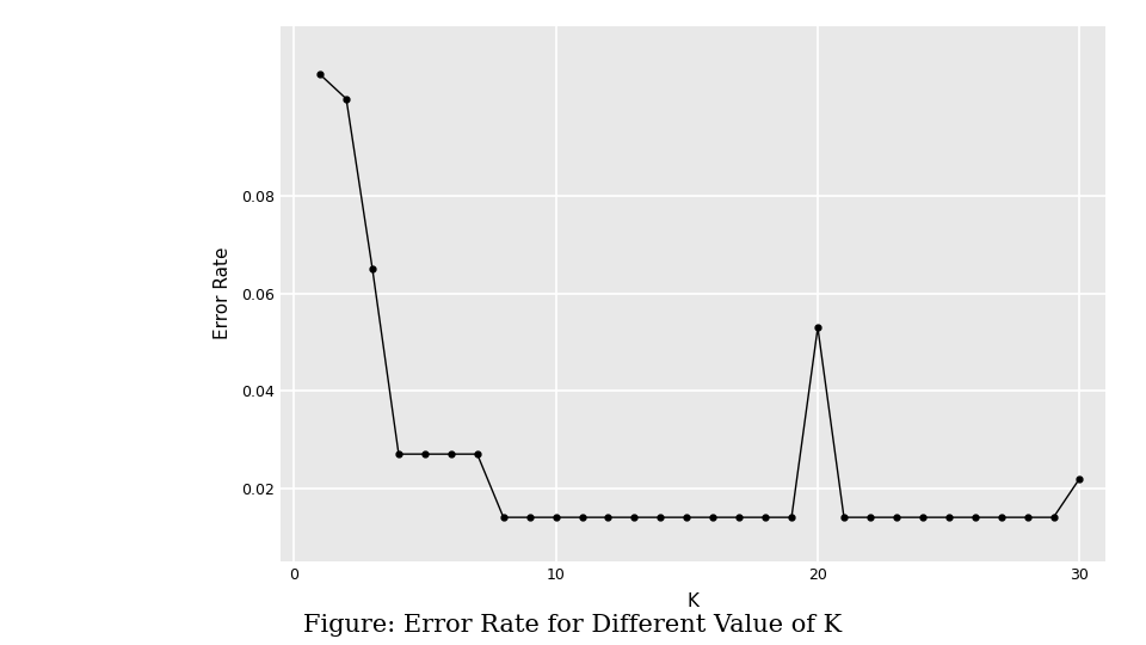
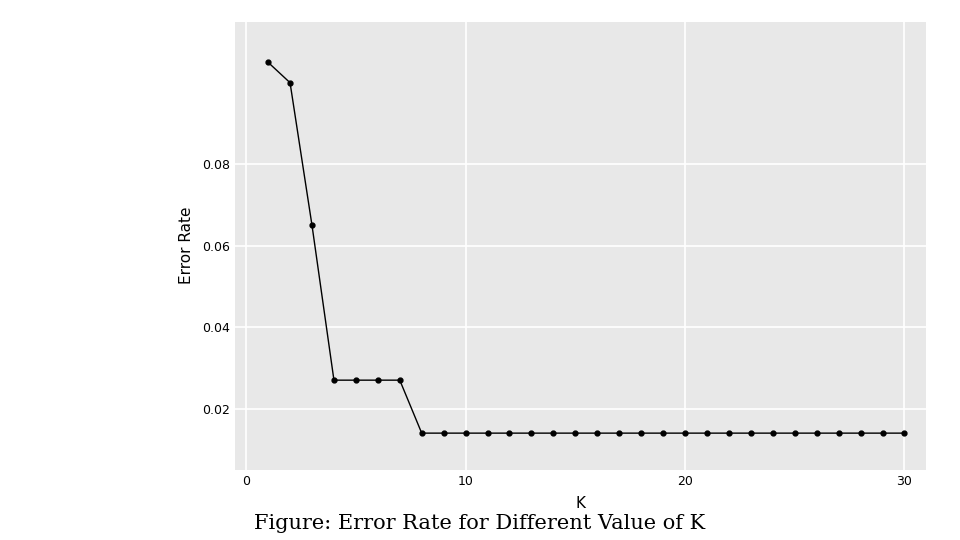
20: 0.053 -> 0.014
30: 0.022 -> 0.014
